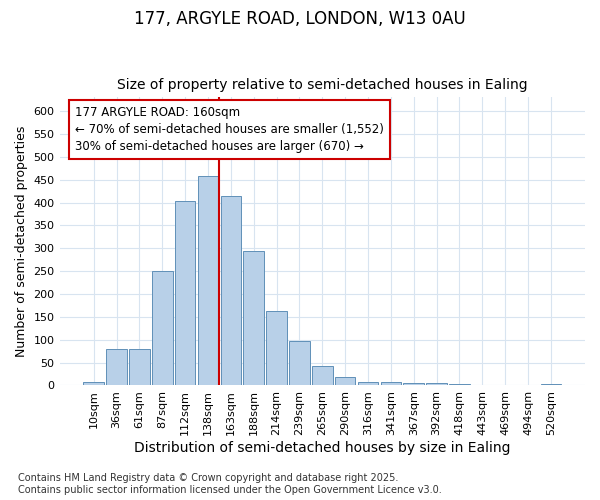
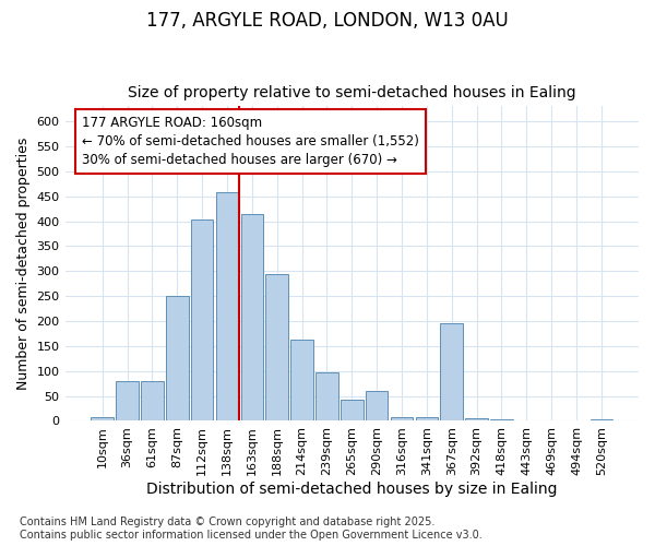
290sqm: 18 -> 60
367sqm: 5 -> 195
